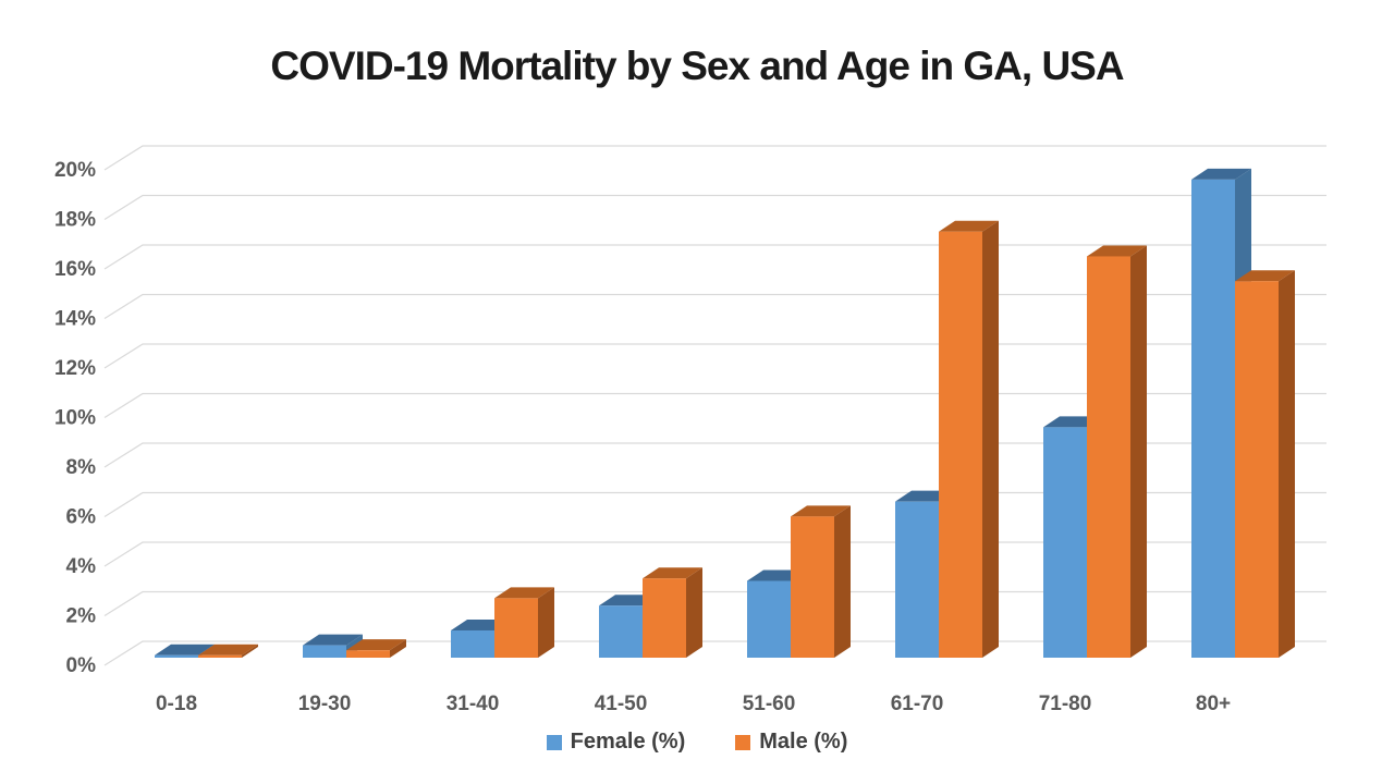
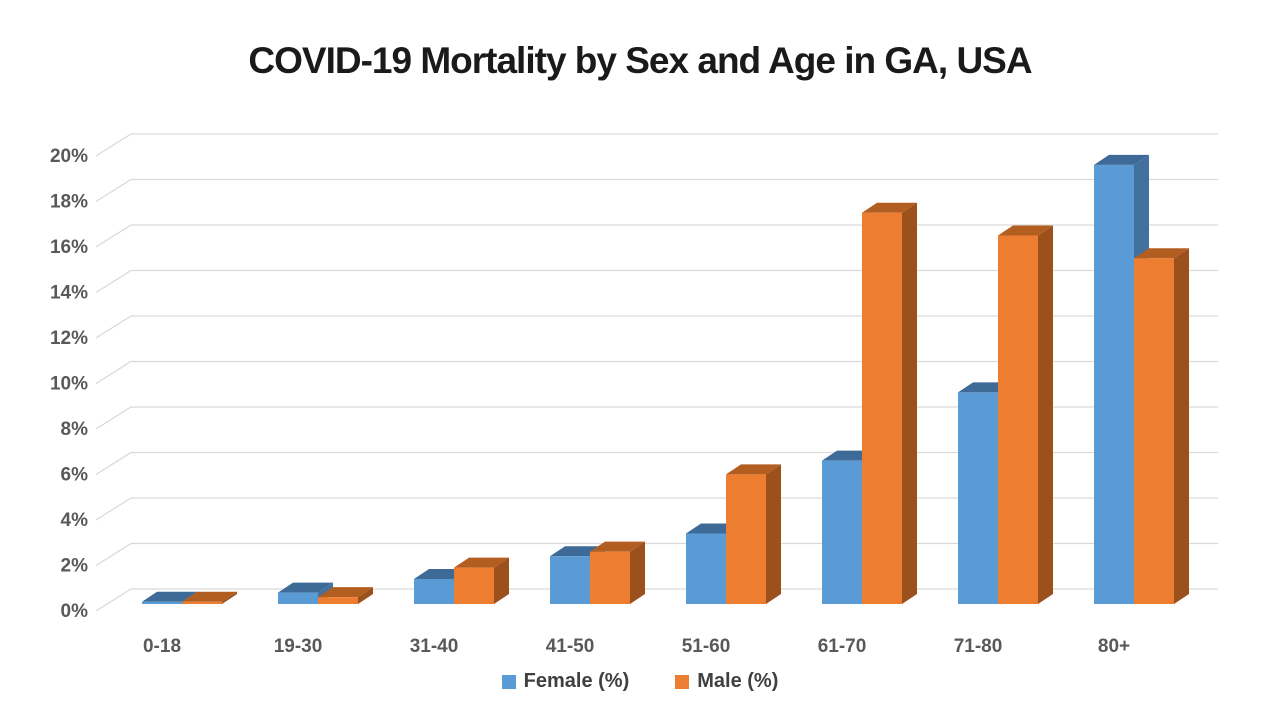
Male (%)/31-40: 2.4% -> 1.6%
Male (%)/41-50: 3.2% -> 2.3%
